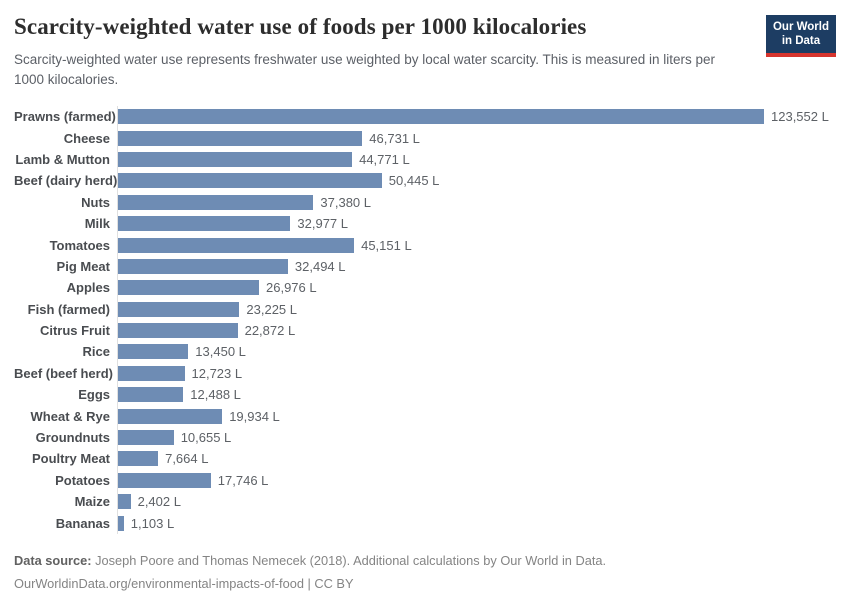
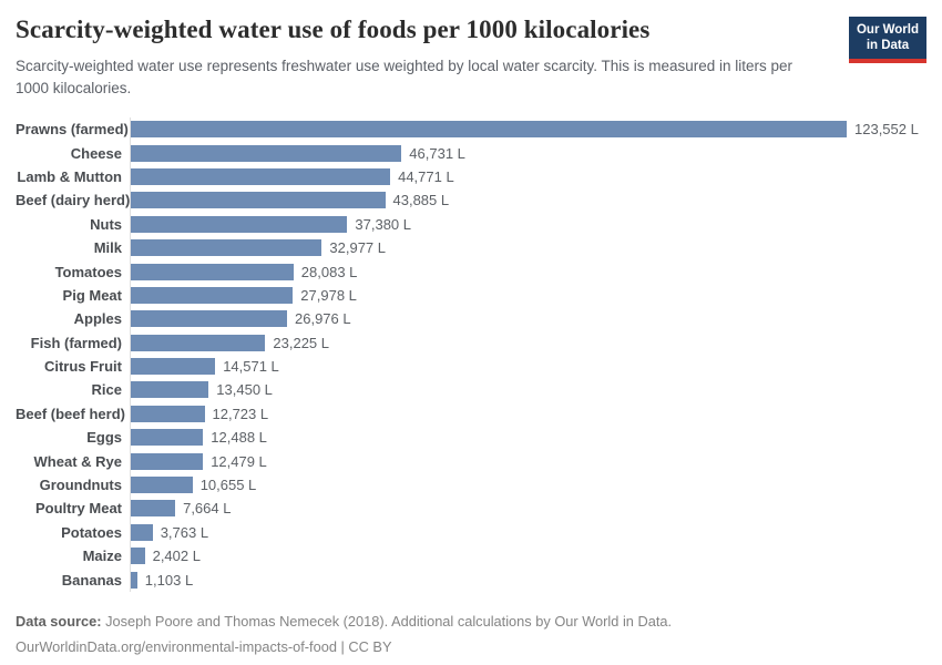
Beef (dairy herd): 50,445 -> 43,885
Tomatoes: 45,151 -> 28,083
Pig Meat: 32,494 -> 27,978
Citrus Fruit: 22,872 -> 14,571
Wheat & Rye: 19,934 -> 12,479
Potatoes: 17,746 -> 3,763
